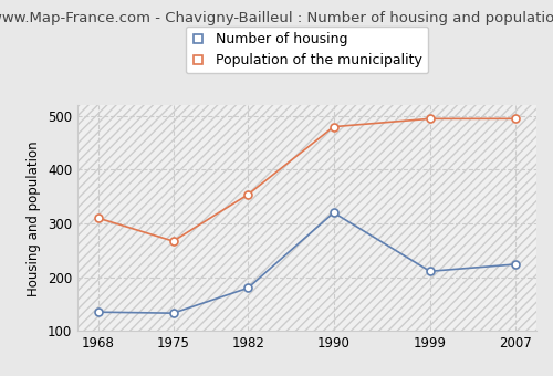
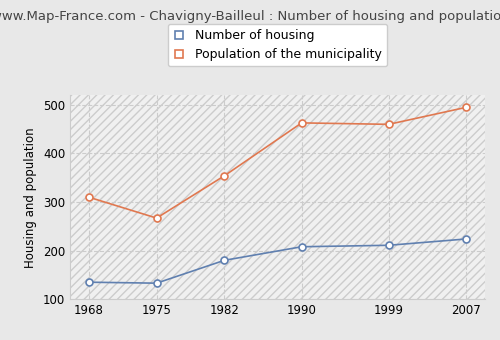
Number of housing/1990: 320 -> 208
Population of the municipality/1990: 480 -> 463
Population of the municipality/1999: 495 -> 460
